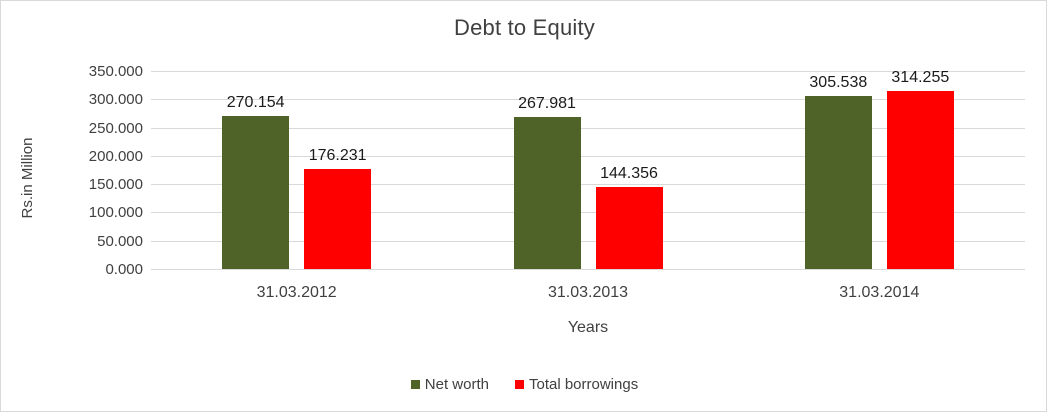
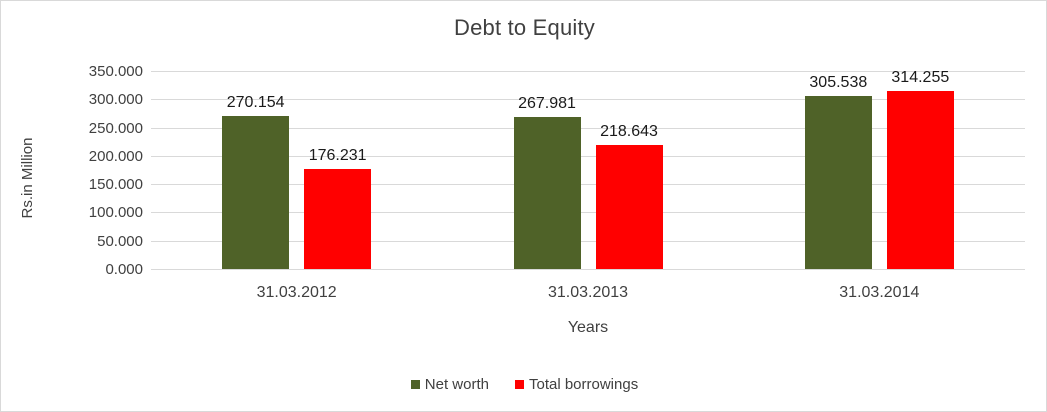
Total borrowings/31.03.2013: 144.356 -> 218.643
